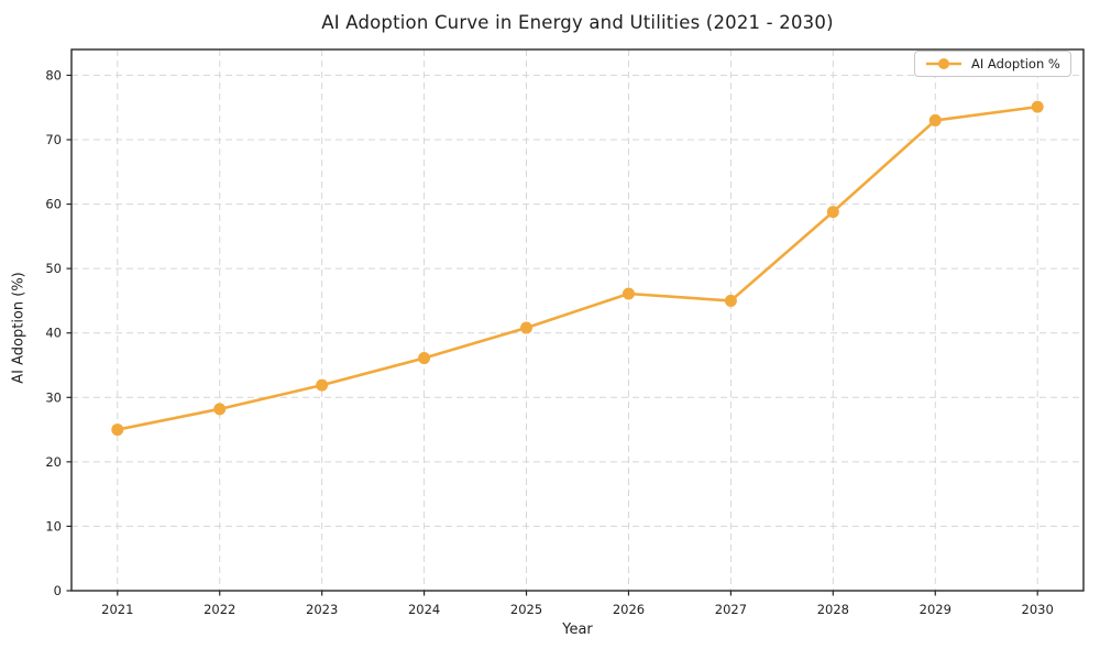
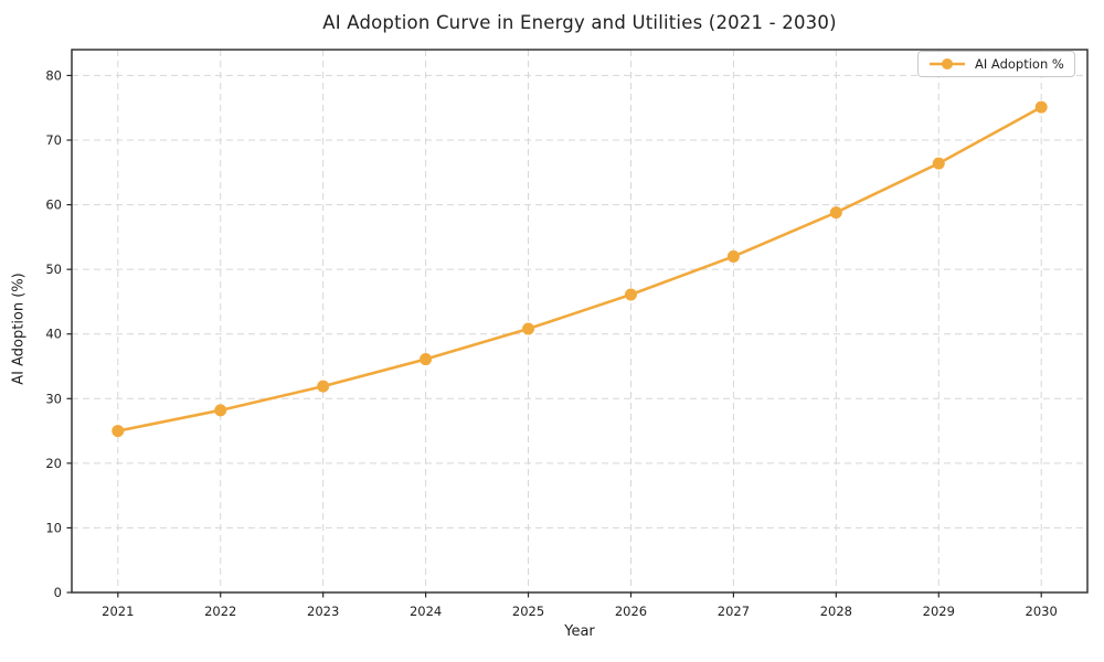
2027: 45 -> 52
2029: 73 -> 66
